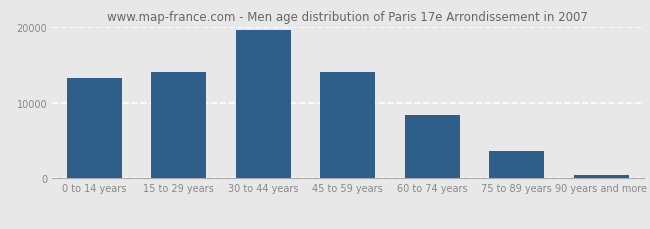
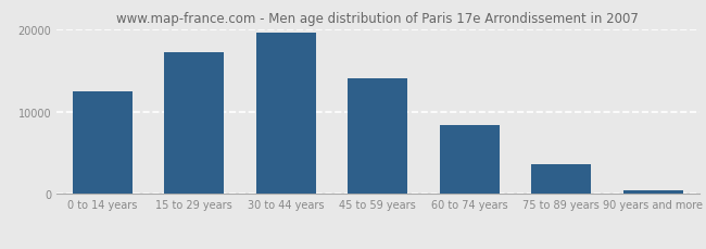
0 to 14 years: 13200 -> 12400
15 to 29 years: 14000 -> 17200
